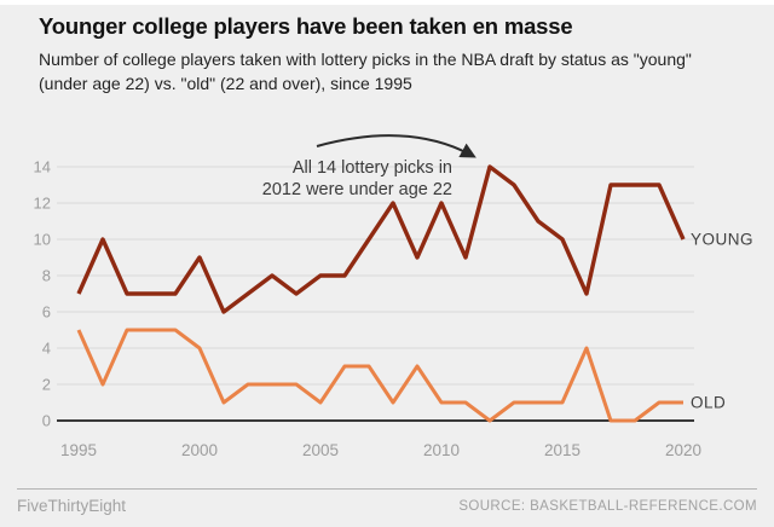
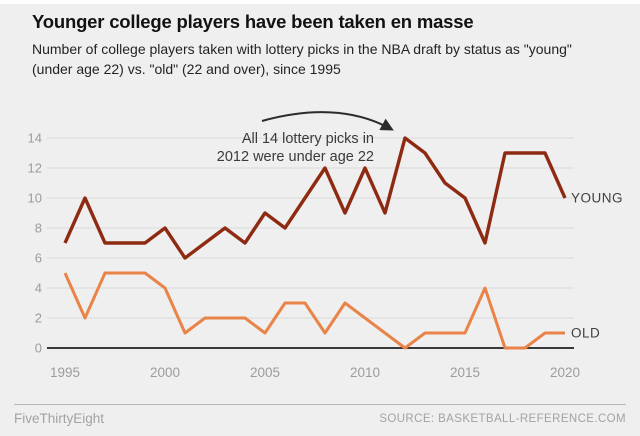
YOUNG/2000: 9 -> 8
YOUNG/2005: 8 -> 9
OLD/2010: 1 -> 2
